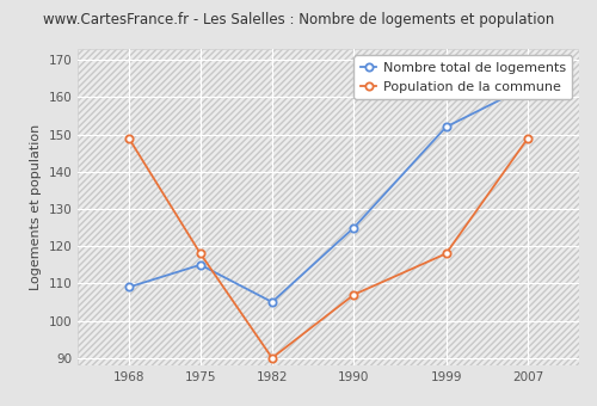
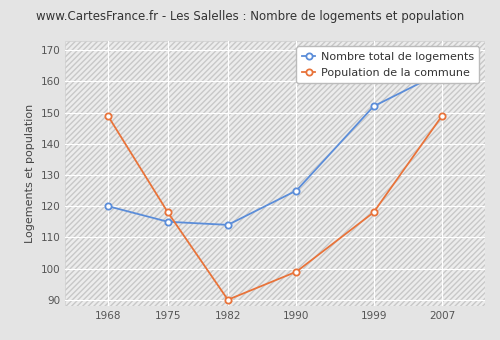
Nombre total de logements/1968: 109 -> 120
Nombre total de logements/1982: 105 -> 114
Population de la commune/1990: 107 -> 99
